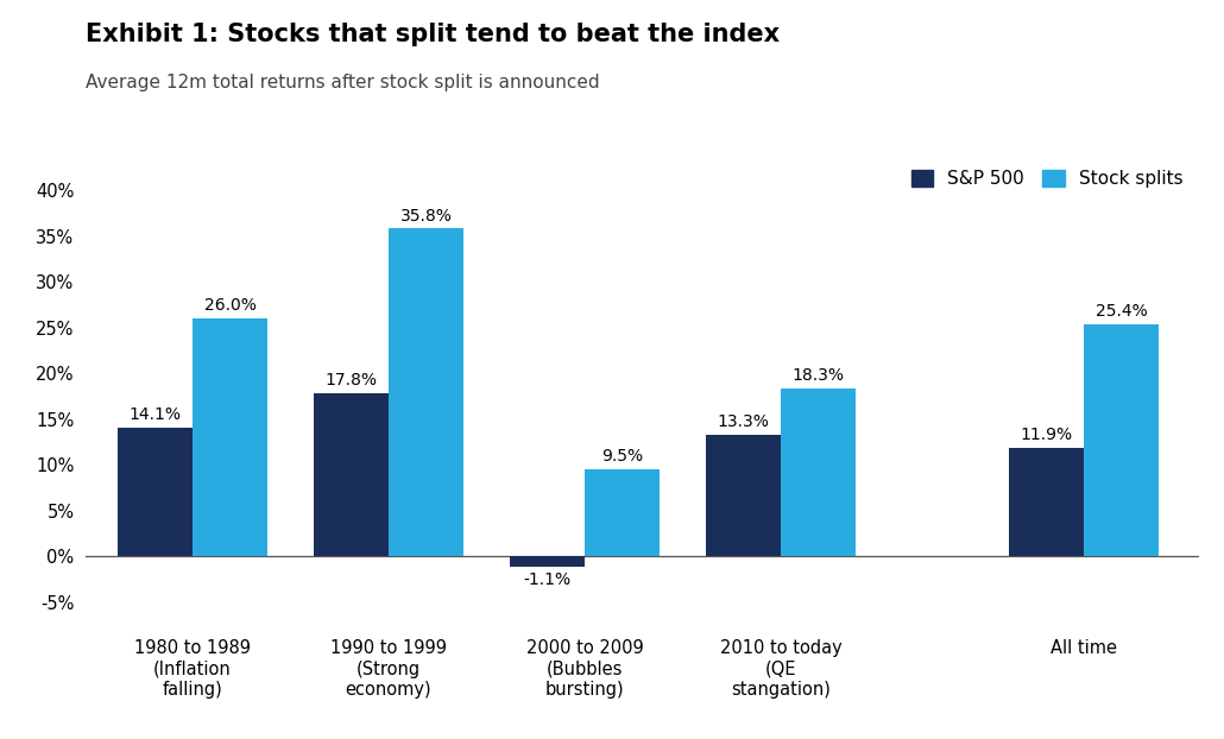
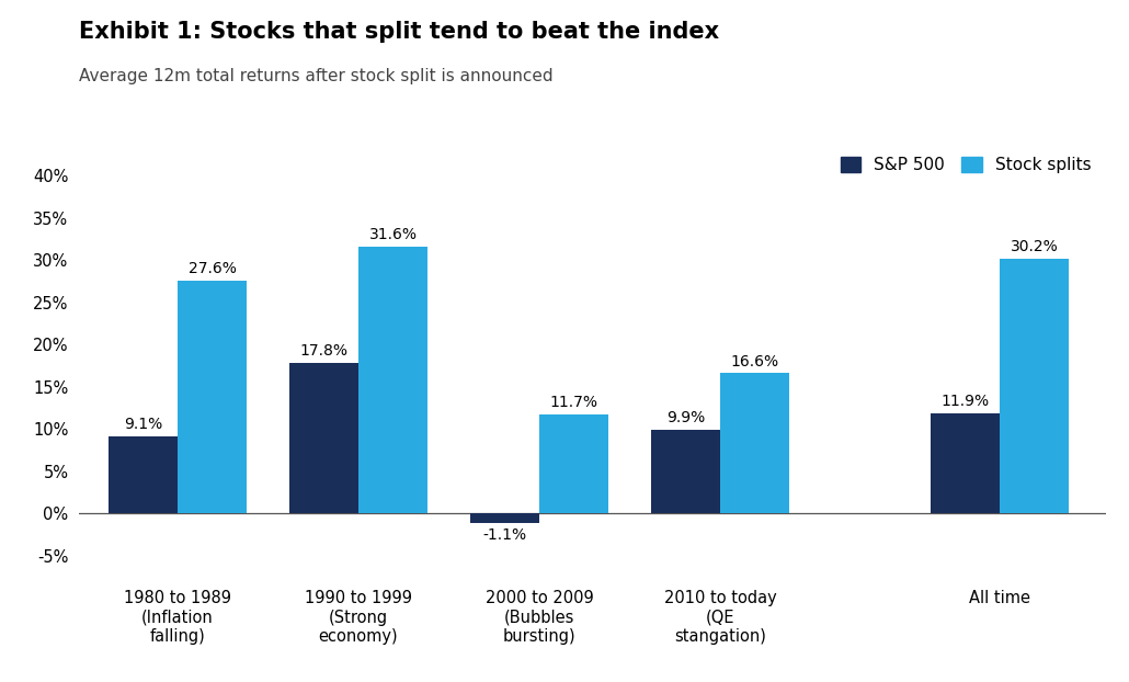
S&P 500/1980 to 1989 (Inflation falling): 14.1% -> 9.1%
Stock splits/1980 to 1989 (Inflation falling): 26.0% -> 27.6%
Stock splits/1990 to 1999 (Strong economy): 35.8% -> 31.6%
Stock splits/2000 to 2009 (Bubbles bursting): 9.5% -> 11.7%
S&P 500/2010 to today (QE stangation): 13.3% -> 9.9%
Stock splits/2010 to today (QE stangation): 18.3% -> 16.6%
Stock splits/All time: 25.4% -> 30.2%
